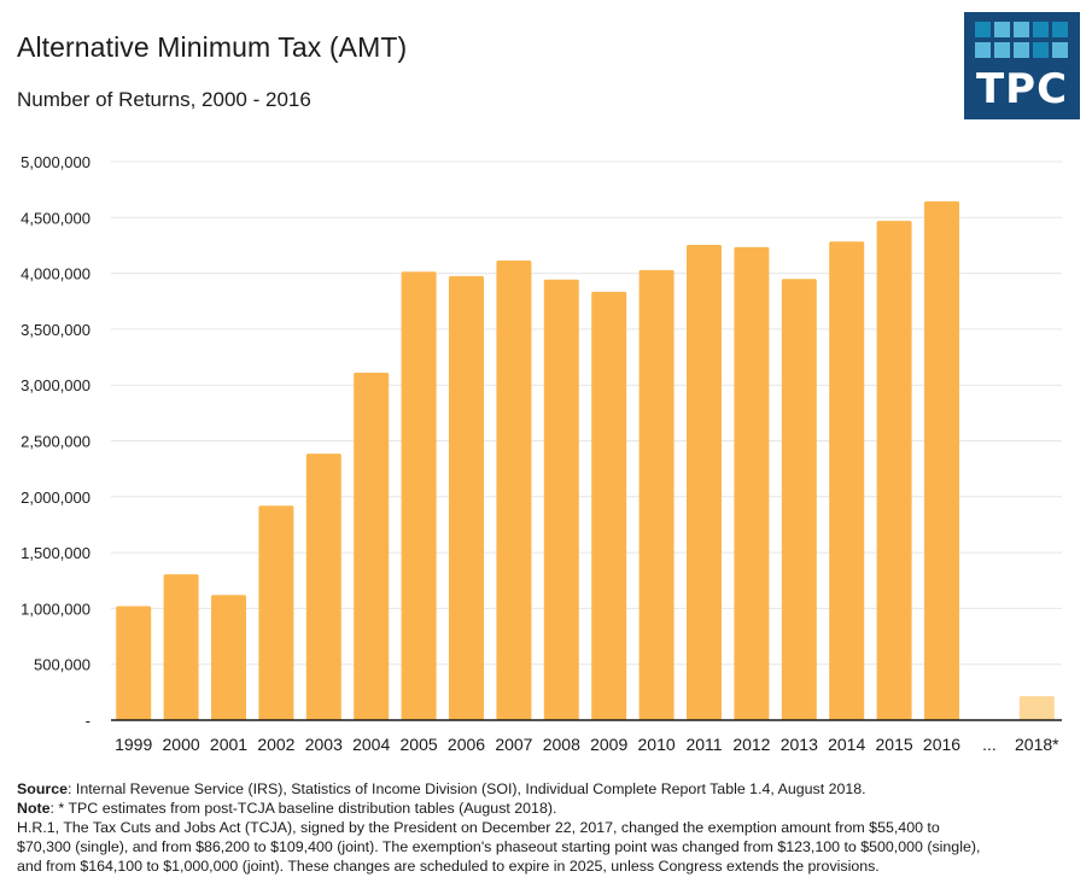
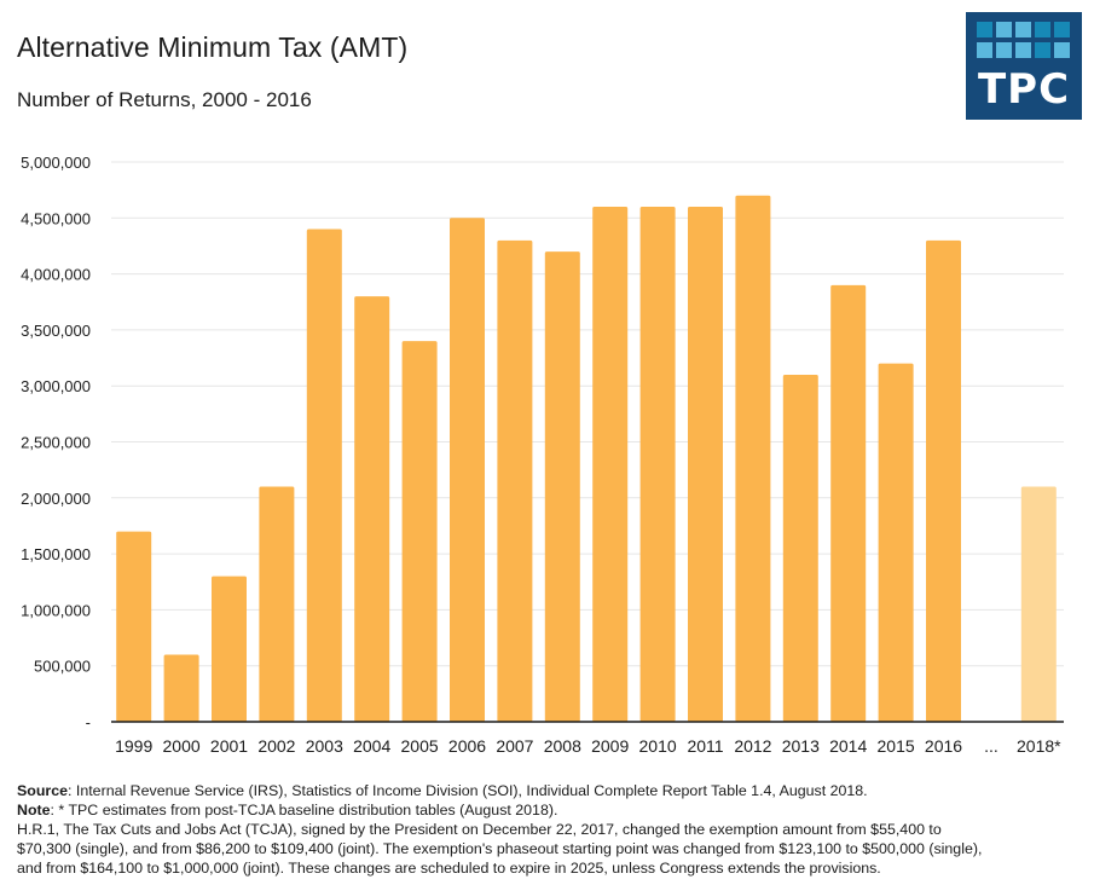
1999: 1000000 -> 1700000
2000: 1300000 -> 600000
2001: 1100000 -> 1300000
2002: 1900000 -> 2100000
2003: 2400000 -> 4400000
2004: 3100000 -> 3800000
2005: 4000000 -> 3400000
2006: 4000000 -> 4500000
2007: 4100000 -> 4300000
2008: 3900000 -> 4200000
2009: 3800000 -> 4600000
2010: 4000000 -> 4600000
2011: 4300000 -> 4600000
2012: 4200000 -> 4700000
2013: 4000000 -> 3100000
2014: 4300000 -> 3900000
2015: 4500000 -> 3200000
2016: 4600000 -> 4300000
2018*: 200000 -> 2100000
